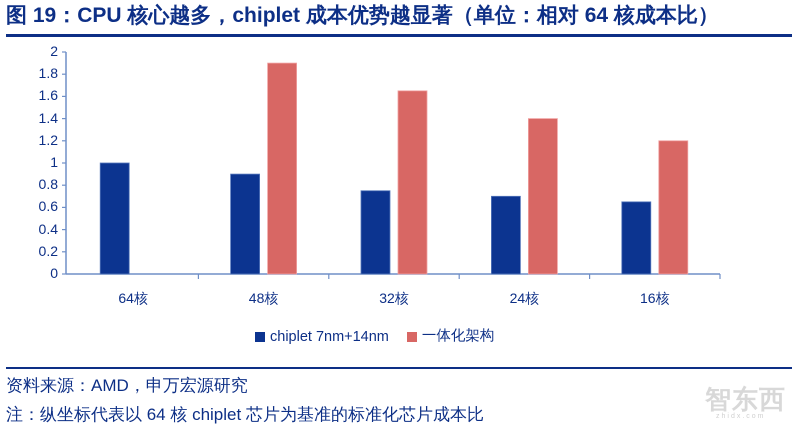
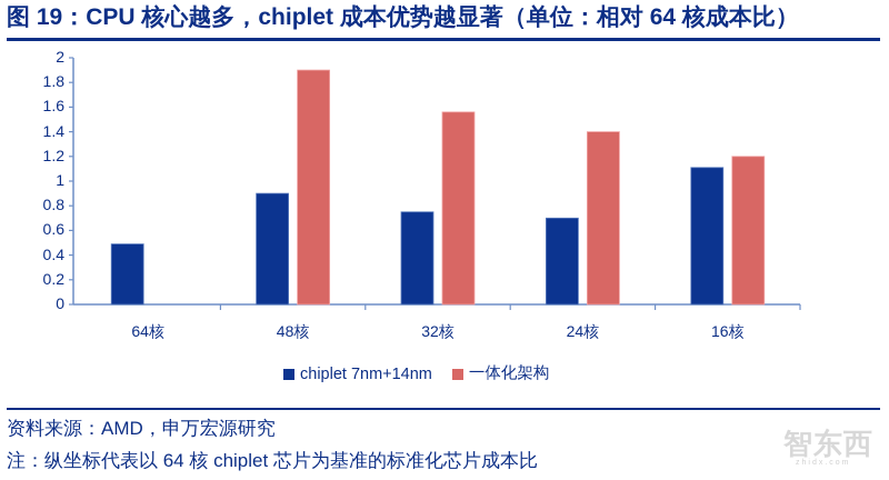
chiplet 7nm+14nm/64核: 1.00 -> 0.49
一体化架构/32核: 1.65 -> 1.56
chiplet 7nm+14nm/16核: 0.65 -> 1.11
